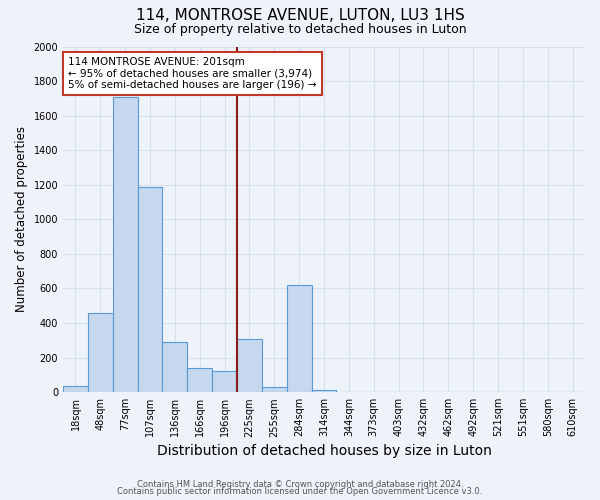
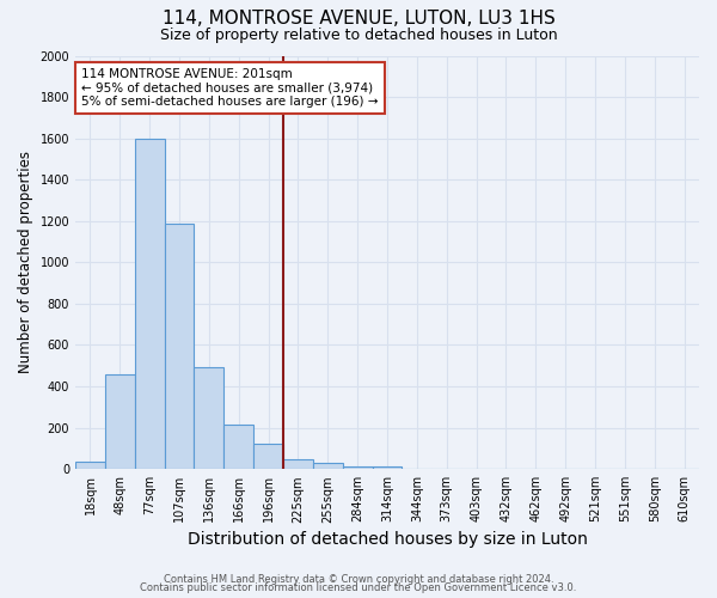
77sqm: 1710 -> 1600
136sqm: 290 -> 490
166sqm: 140 -> 220
225sqm: 310 -> 50
284sqm: 620 -> 20
